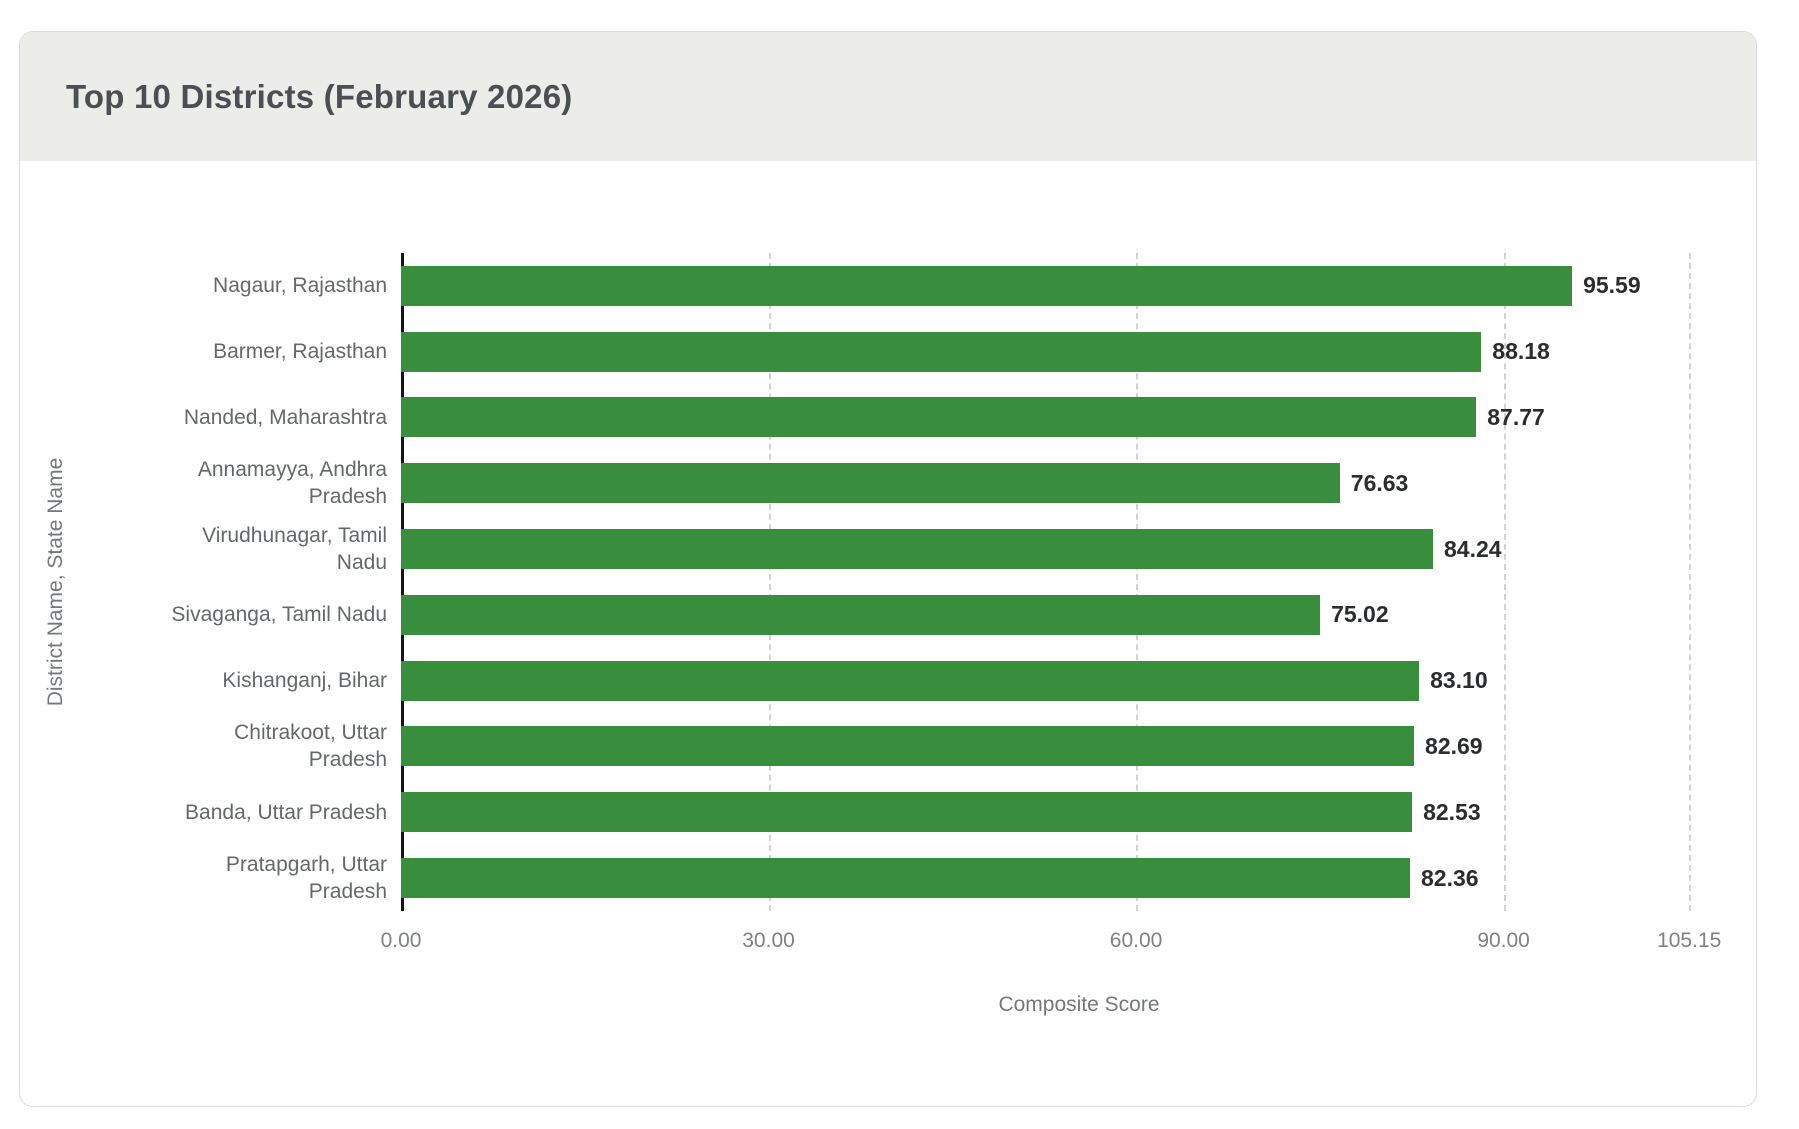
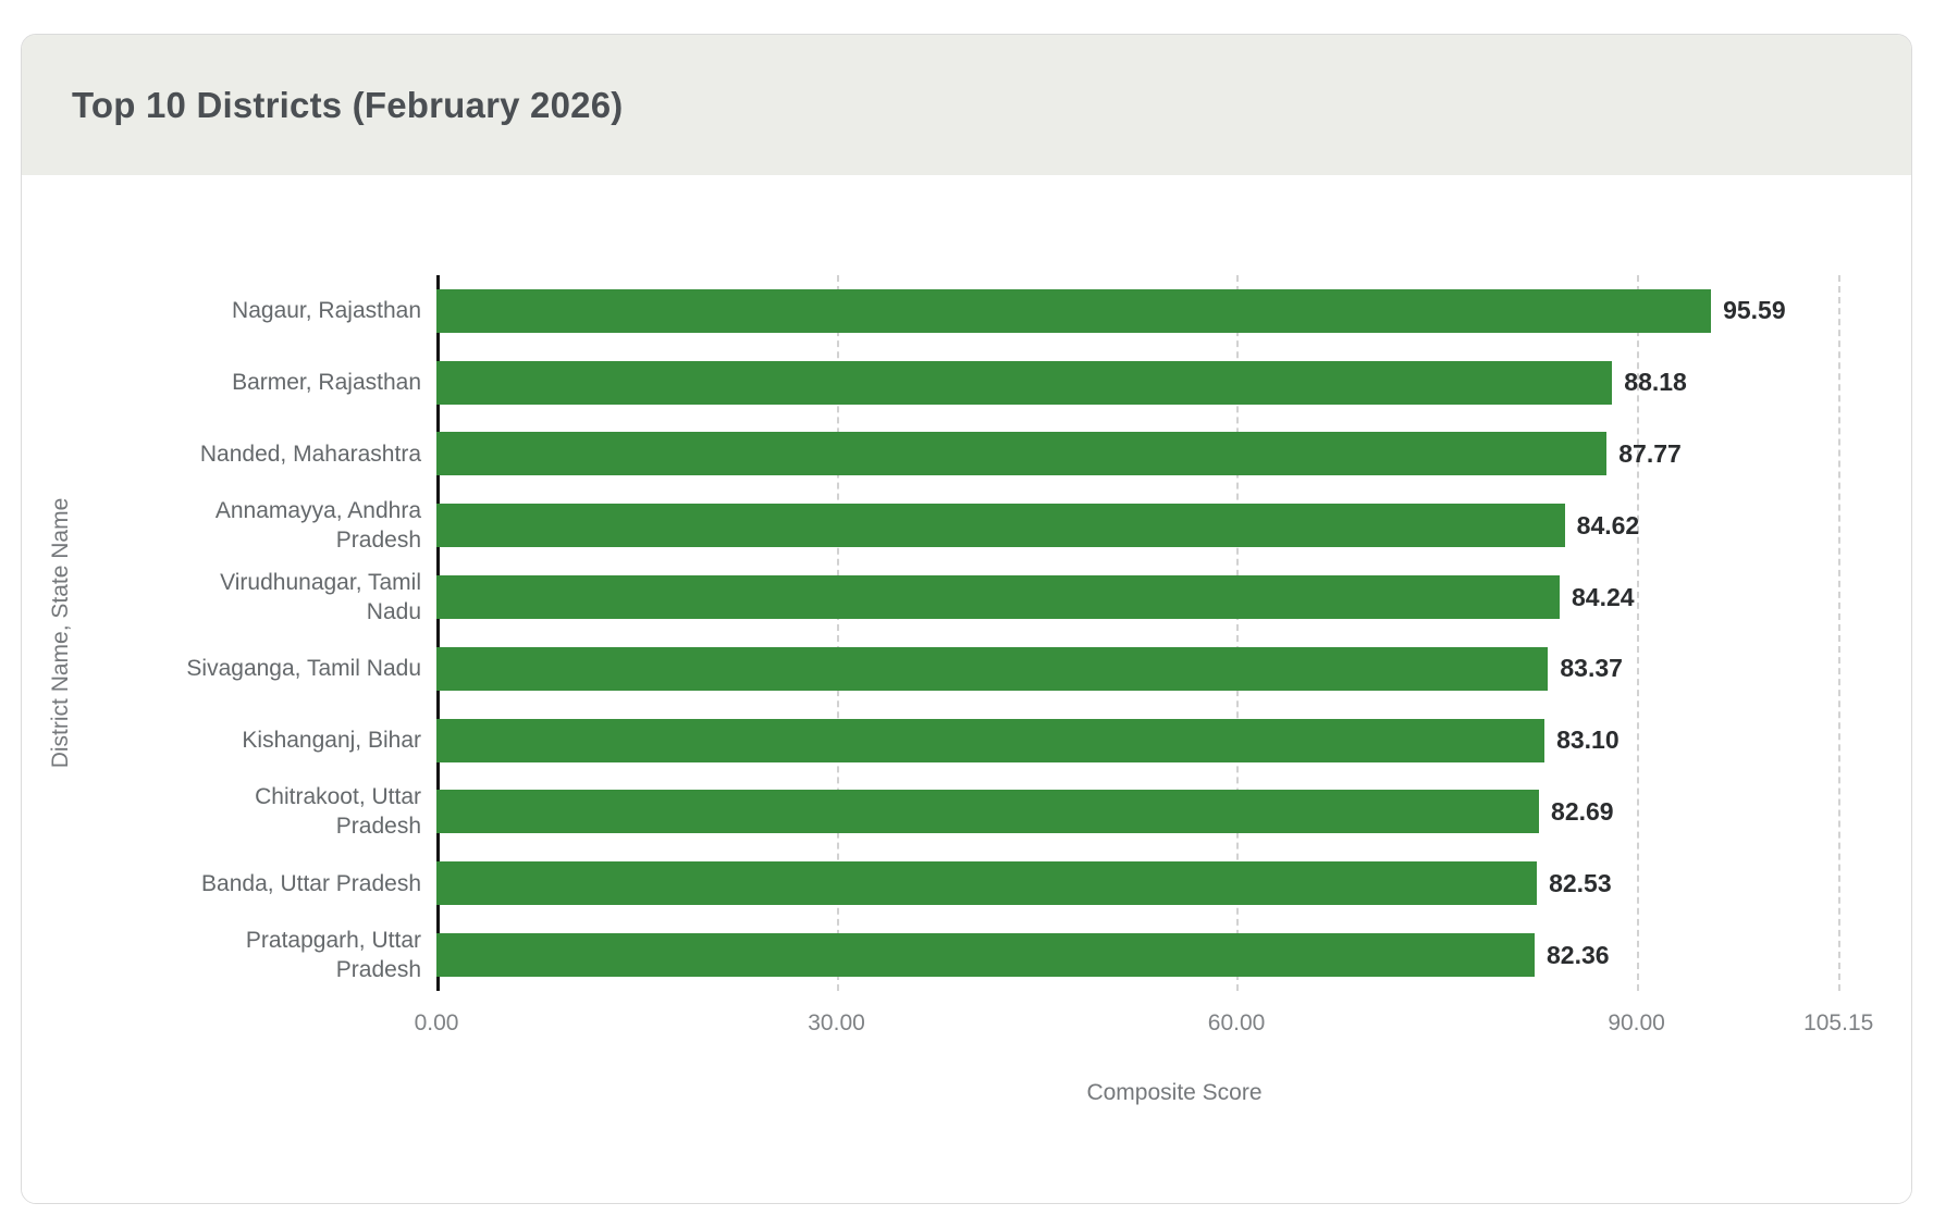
Annamayya, Andhra Pradesh: 76.63 -> 84.62
Sivaganga, Tamil Nadu: 75.02 -> 83.37
